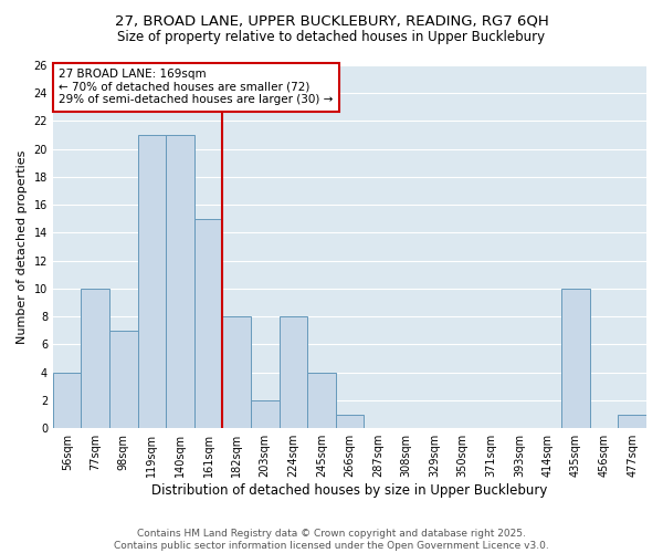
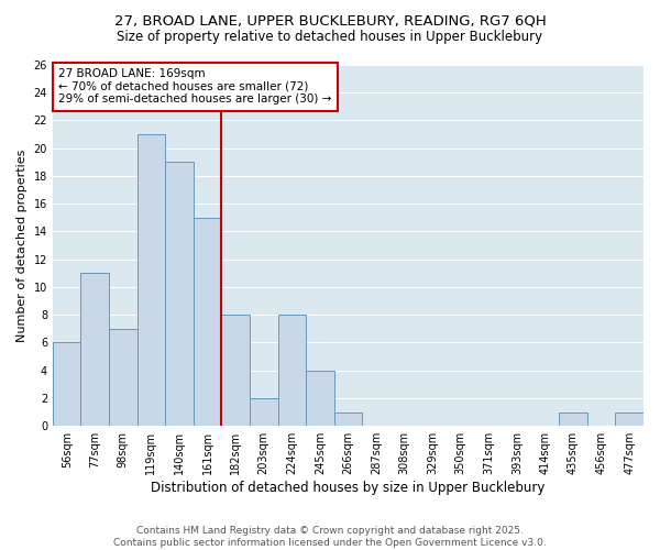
56sqm: 4 -> 6
77sqm: 10 -> 11
140sqm: 21 -> 19
435sqm: 10 -> 1
